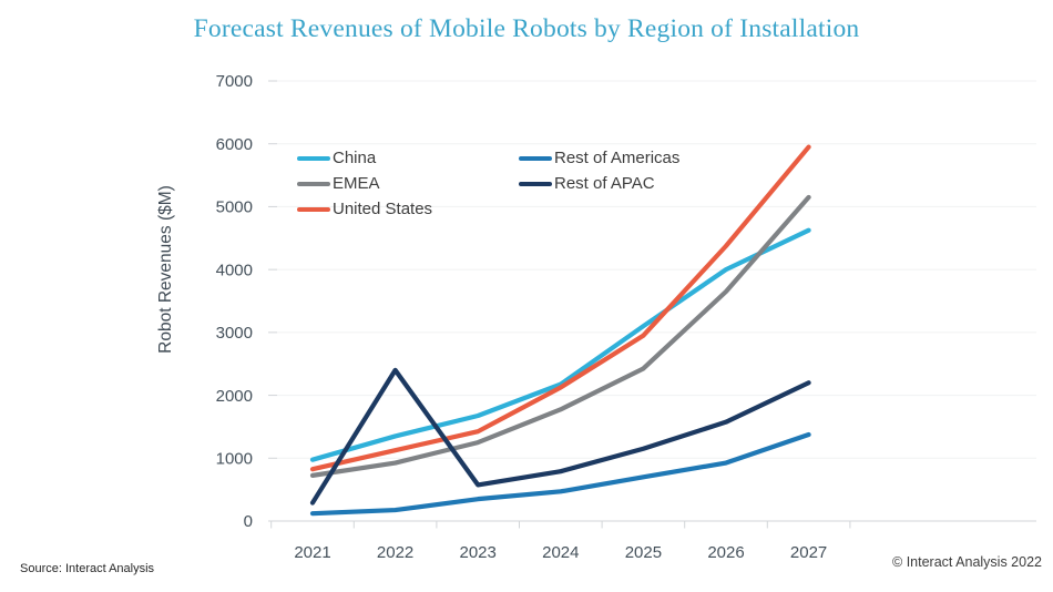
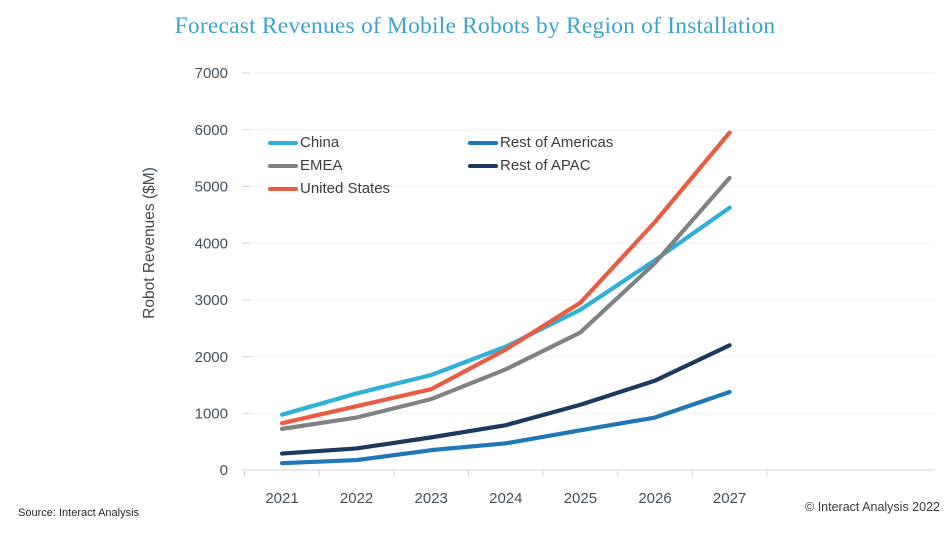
Rest of APAC/2022: 2400 -> 400
China/2025: 3100 -> 2800
China/2026: 4000 -> 3700
